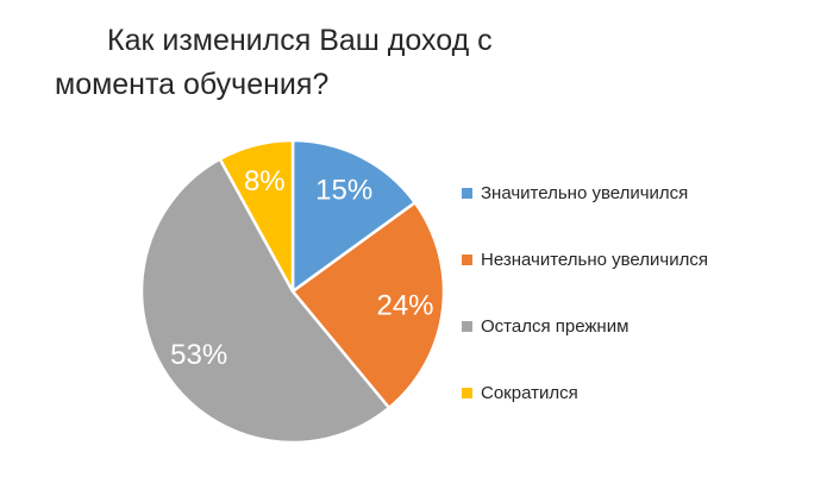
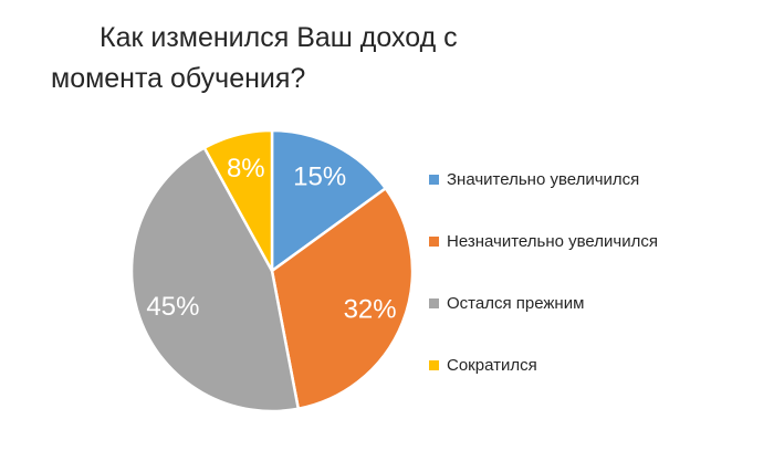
Незначительно увеличился: 24% -> 32%
Остался прежним: 53% -> 45%
